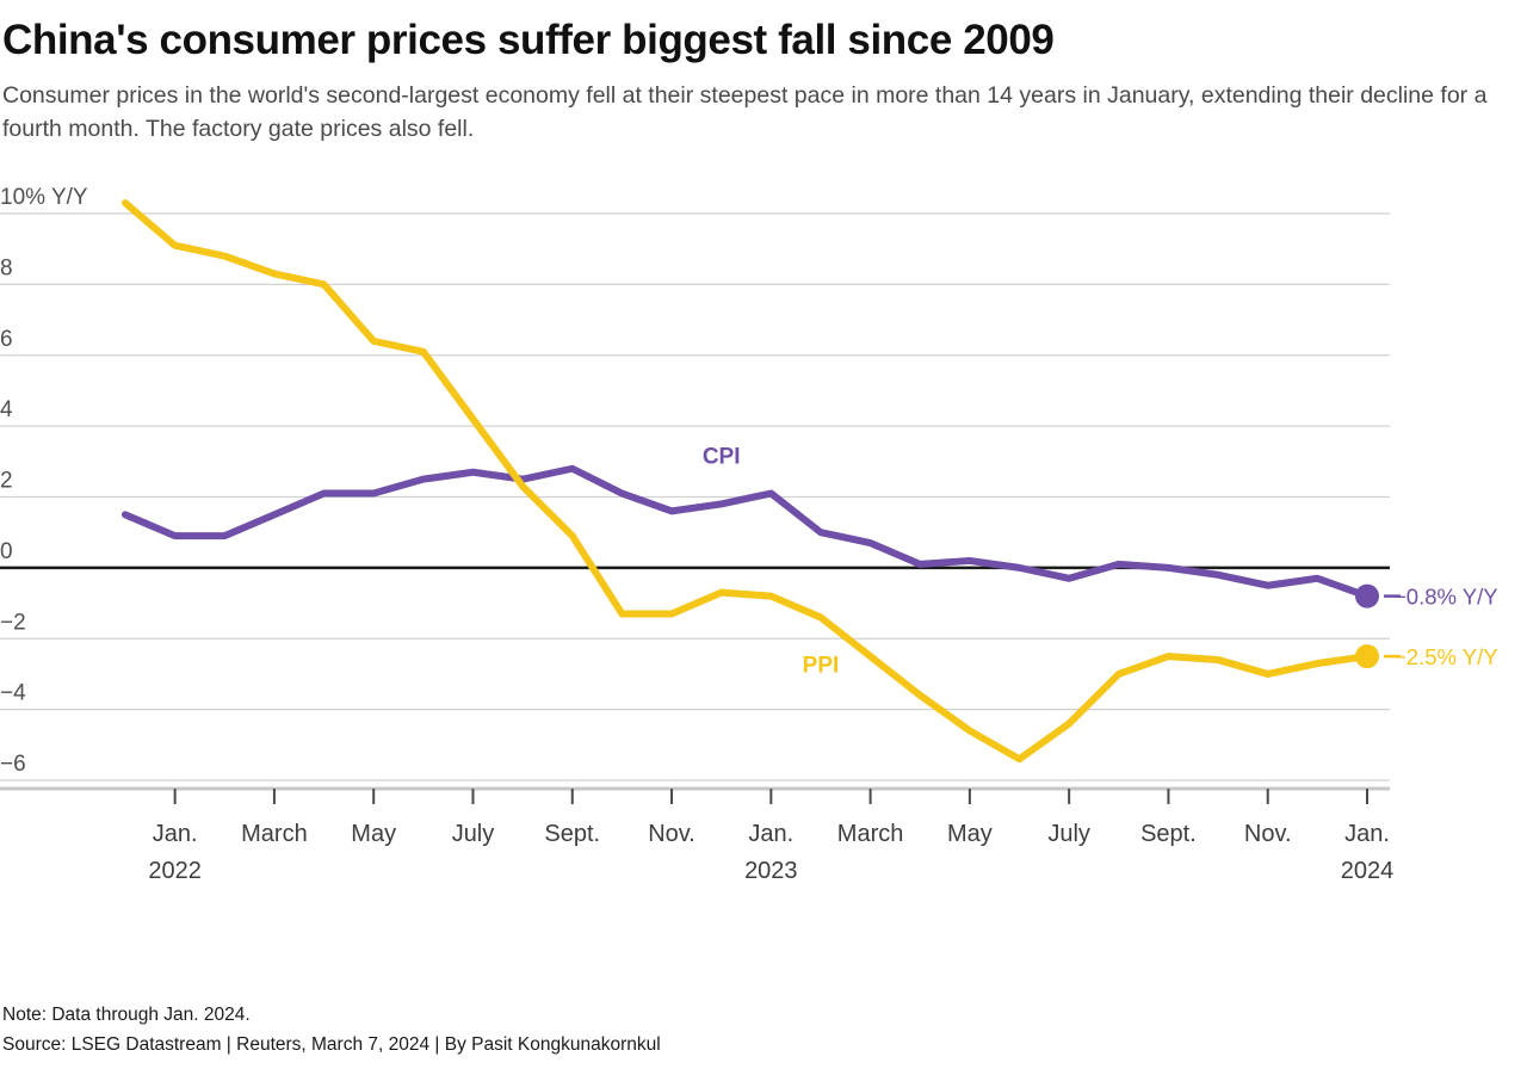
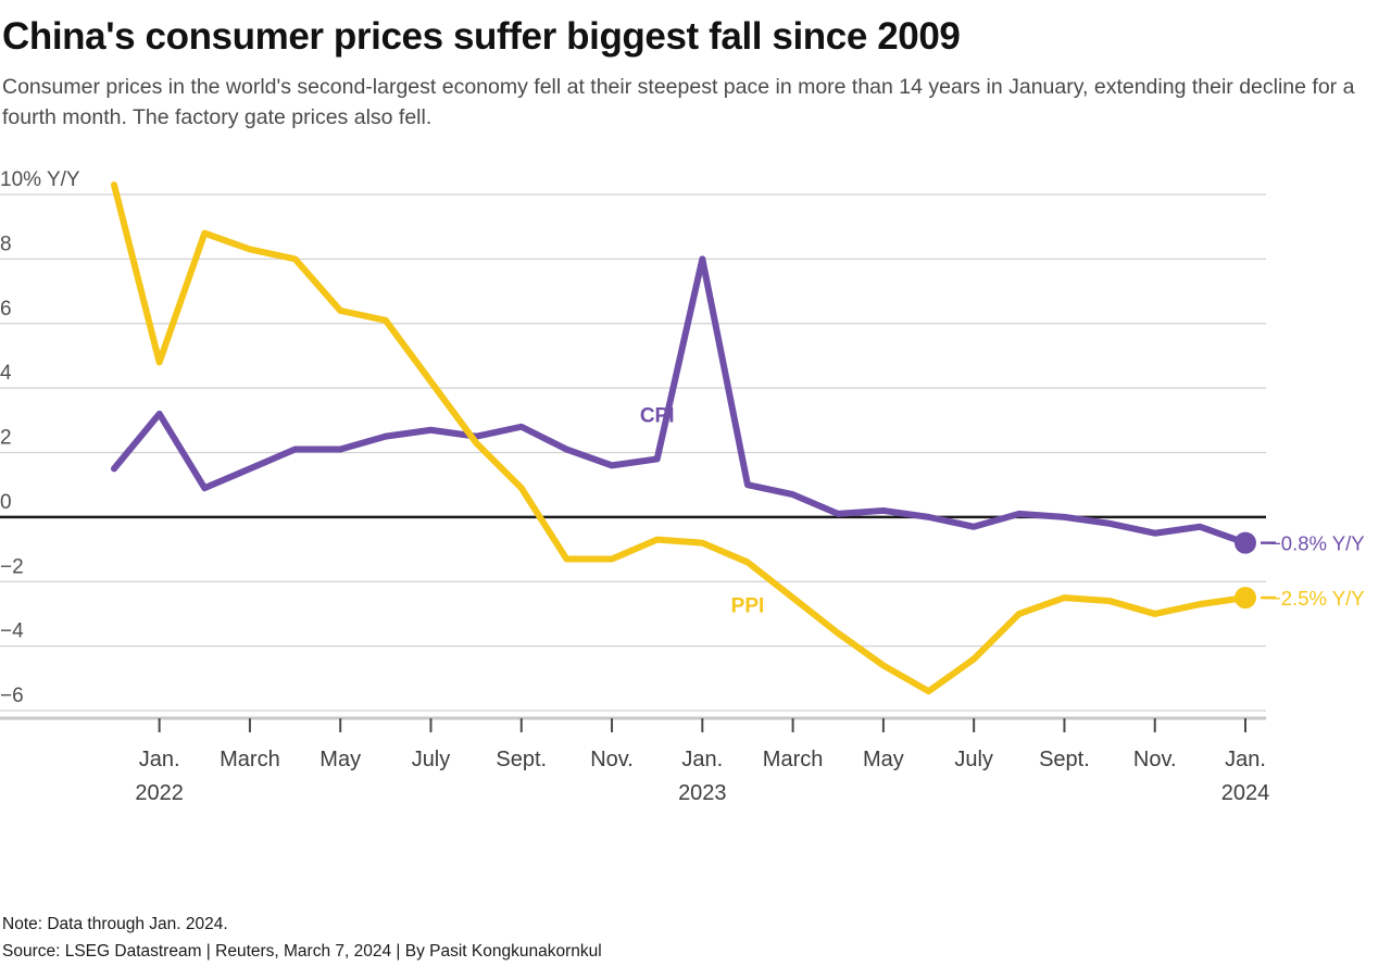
CPI/Jan. 2022: 0.9 -> 3.2
PPI/Jan. 2022: 9.1 -> 4.8
CPI/Jan. 2023: 2.1 -> 8.0
